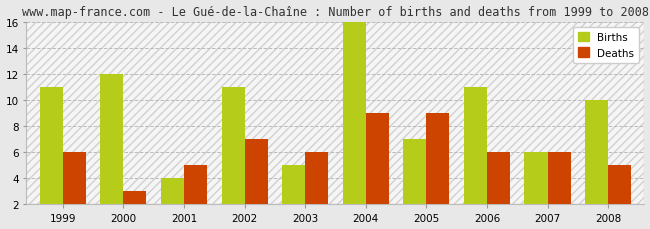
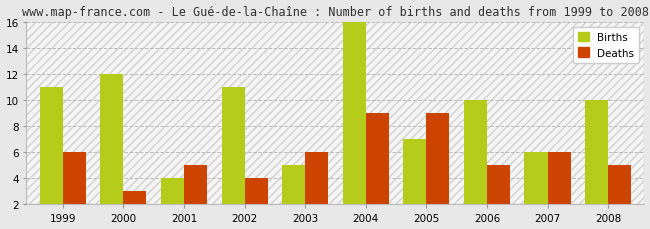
Deaths/2002: 7 -> 4
Births/2006: 11 -> 10
Deaths/2006: 6 -> 5
